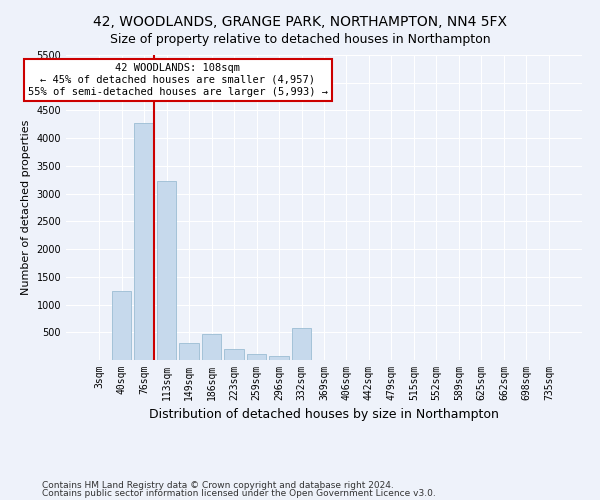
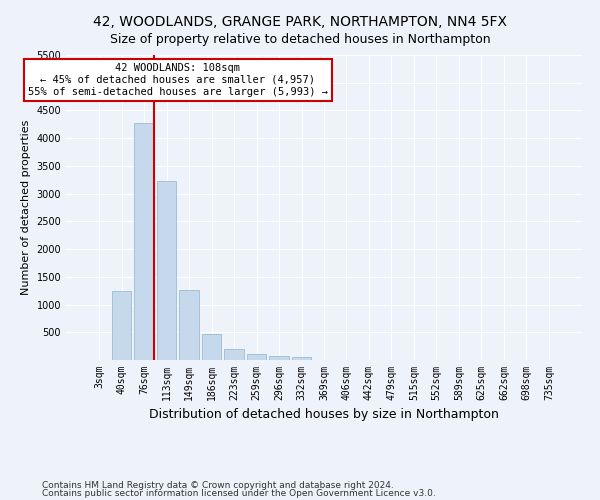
149sqm: 300 -> 1270
332sqm: 580 -> 50
